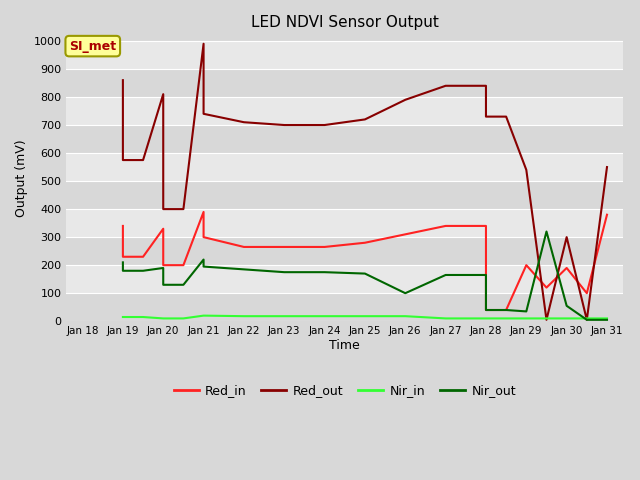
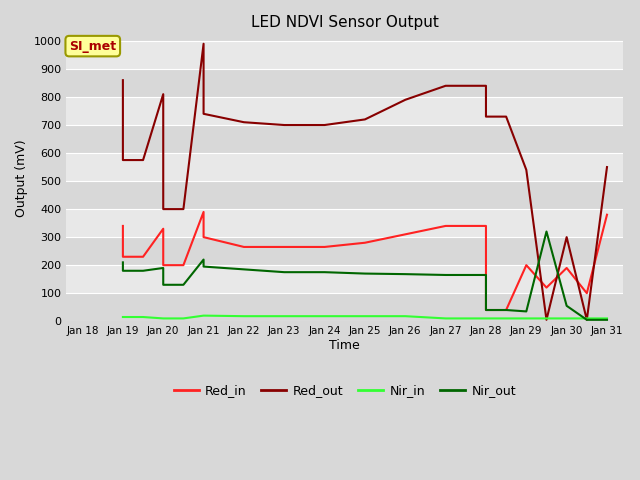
Nir_out/Jan 26: 100 -> 168
